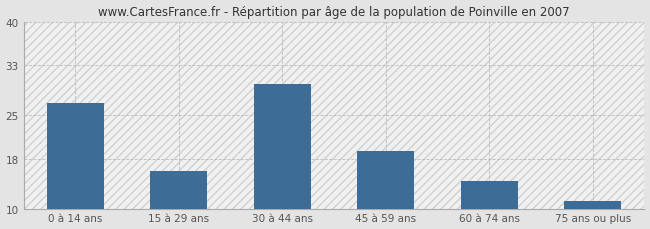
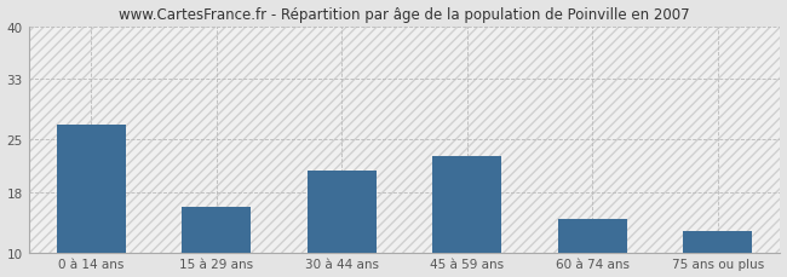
30 à 44 ans: 30.0 -> 20.8
45 à 59 ans: 19.2 -> 22.8
75 ans ou plus: 11.2 -> 12.8
